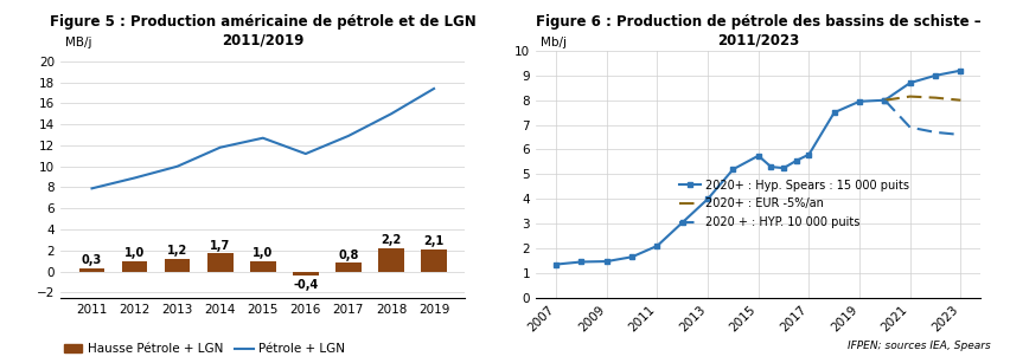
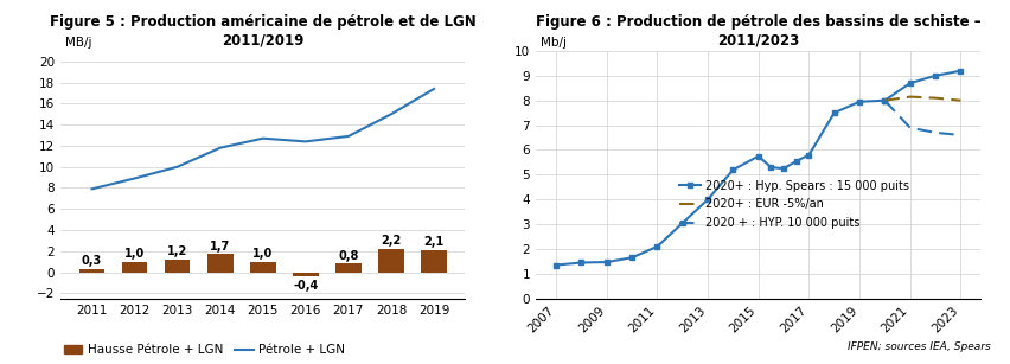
Pétrole + LGN/2016: 11.2 -> 12.4
